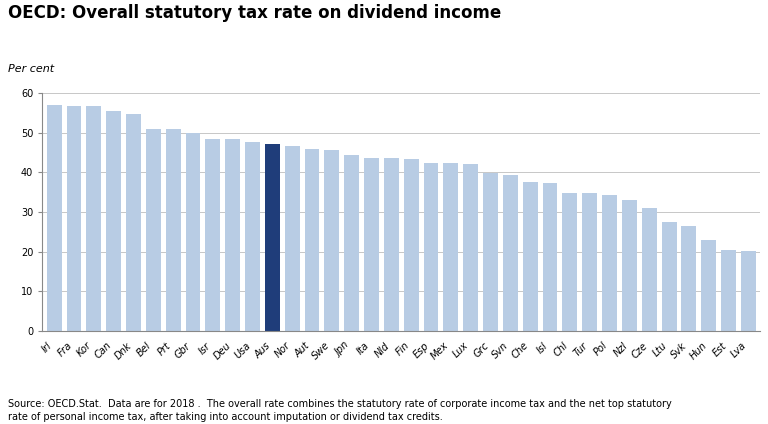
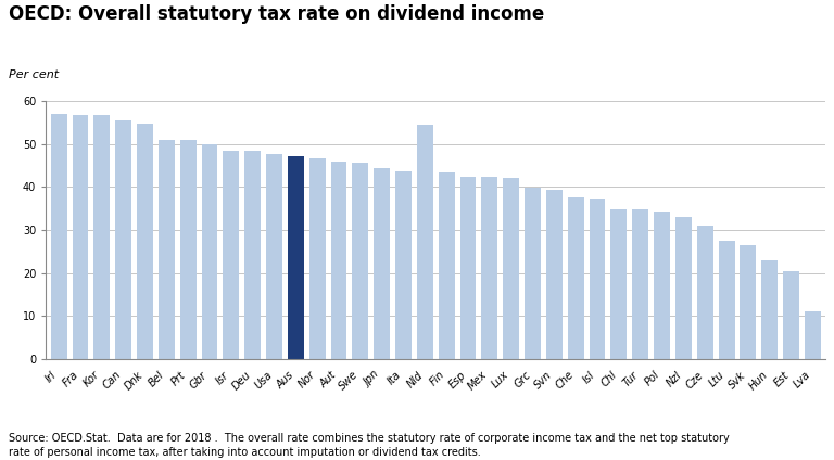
Nld: 43.6 -> 54.5
Lva: 20.1 -> 11.0
